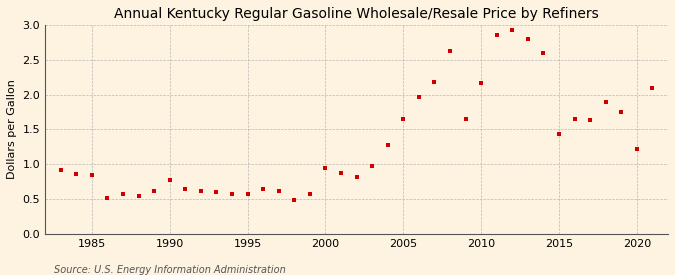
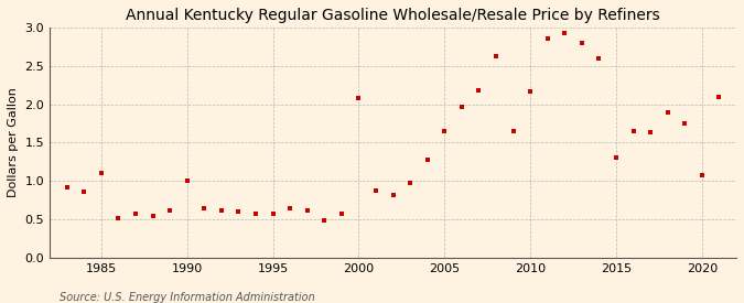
1985: 0.84 -> 1.10
1990: 0.78 -> 1.00
2000: 0.95 -> 2.08
2015: 1.44 -> 1.30
2020: 1.22 -> 1.08
